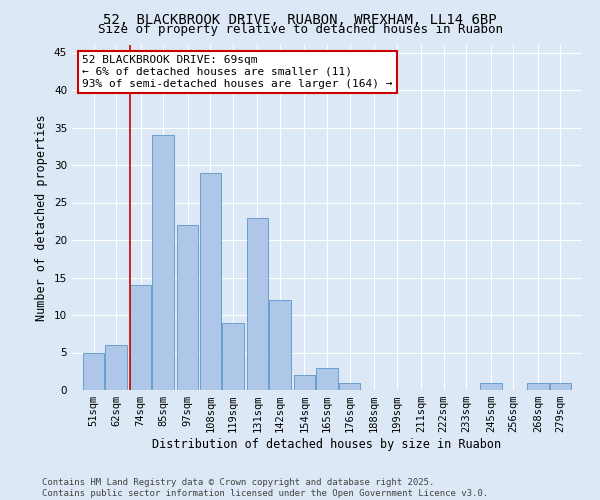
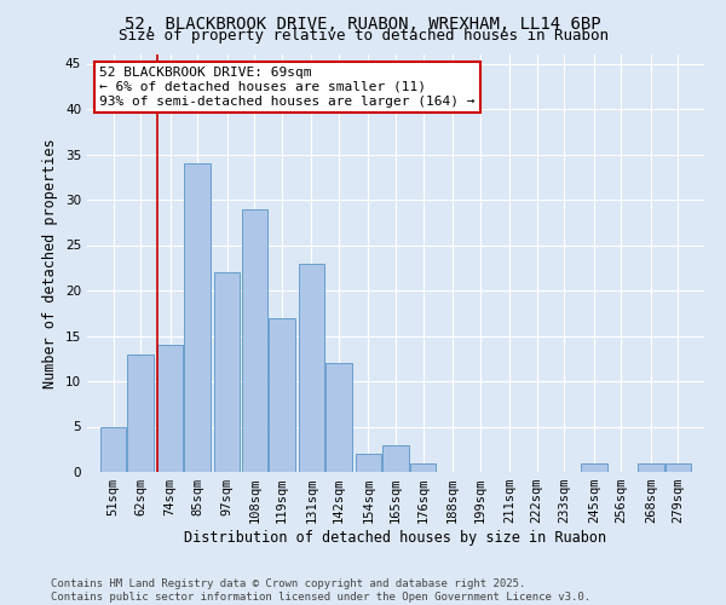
62sqm: 6 -> 13
119sqm: 9 -> 17
